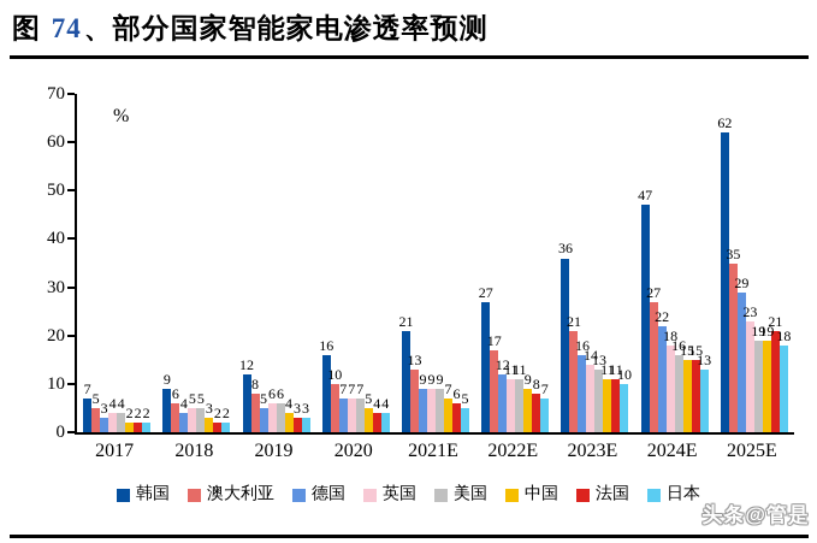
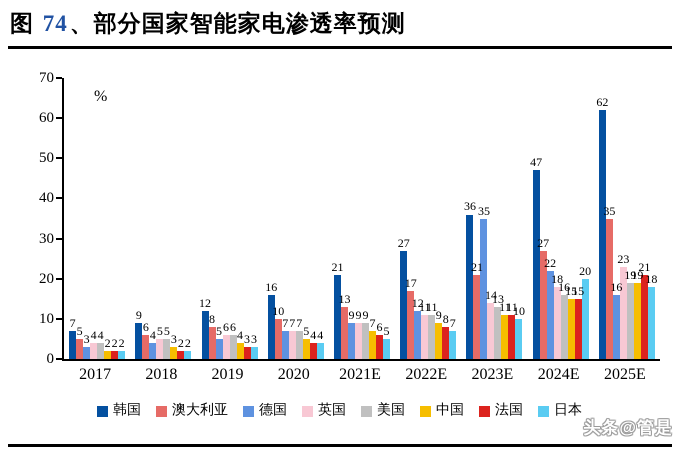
德国/2023E: 16 -> 35
日本/2024E: 13 -> 20
德国/2025E: 29 -> 16
